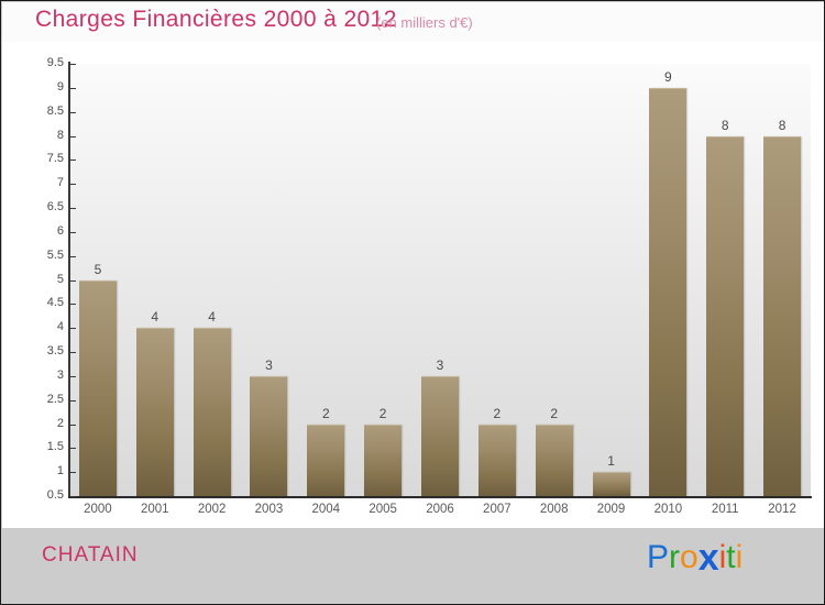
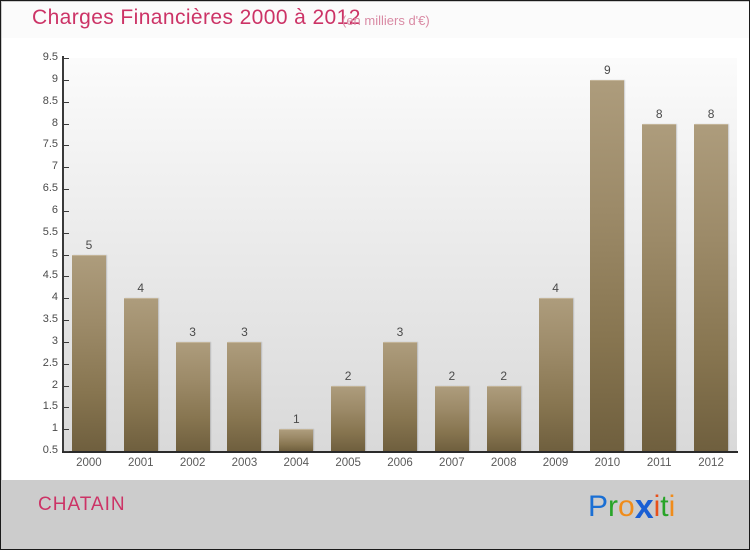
2002: 4 -> 3
2004: 2 -> 1
2009: 1 -> 4
